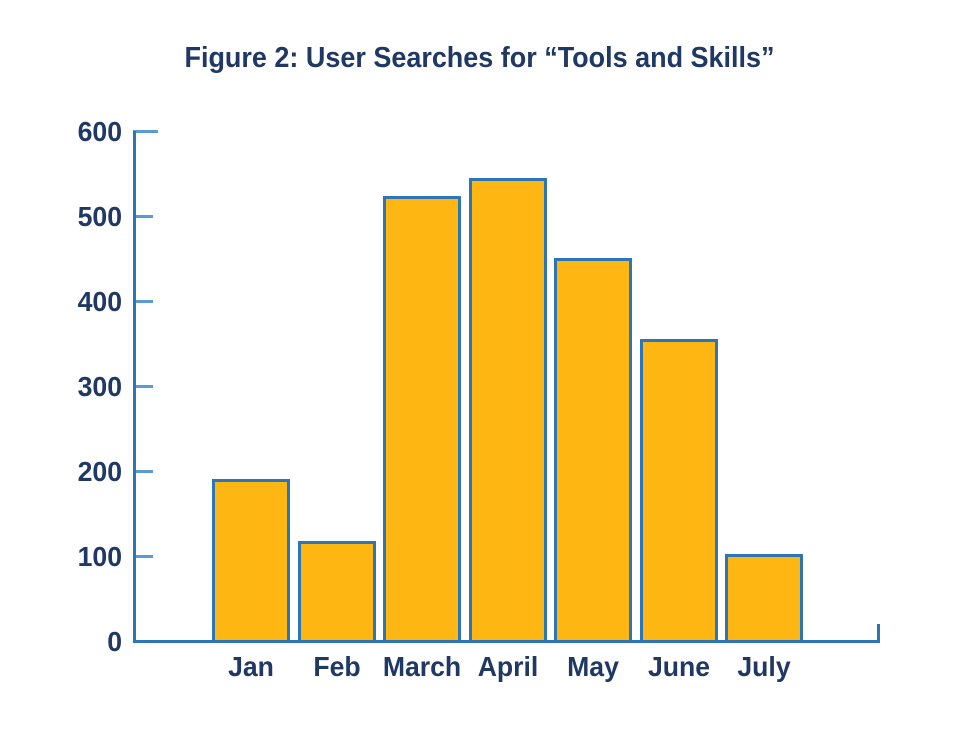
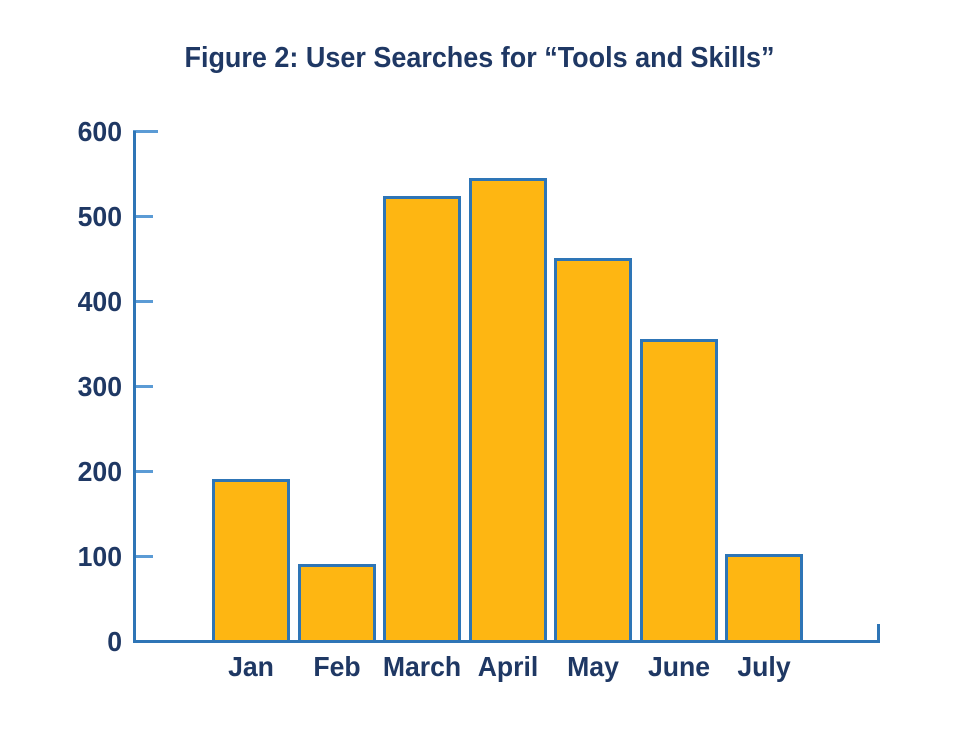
Feb: 120 -> 90
